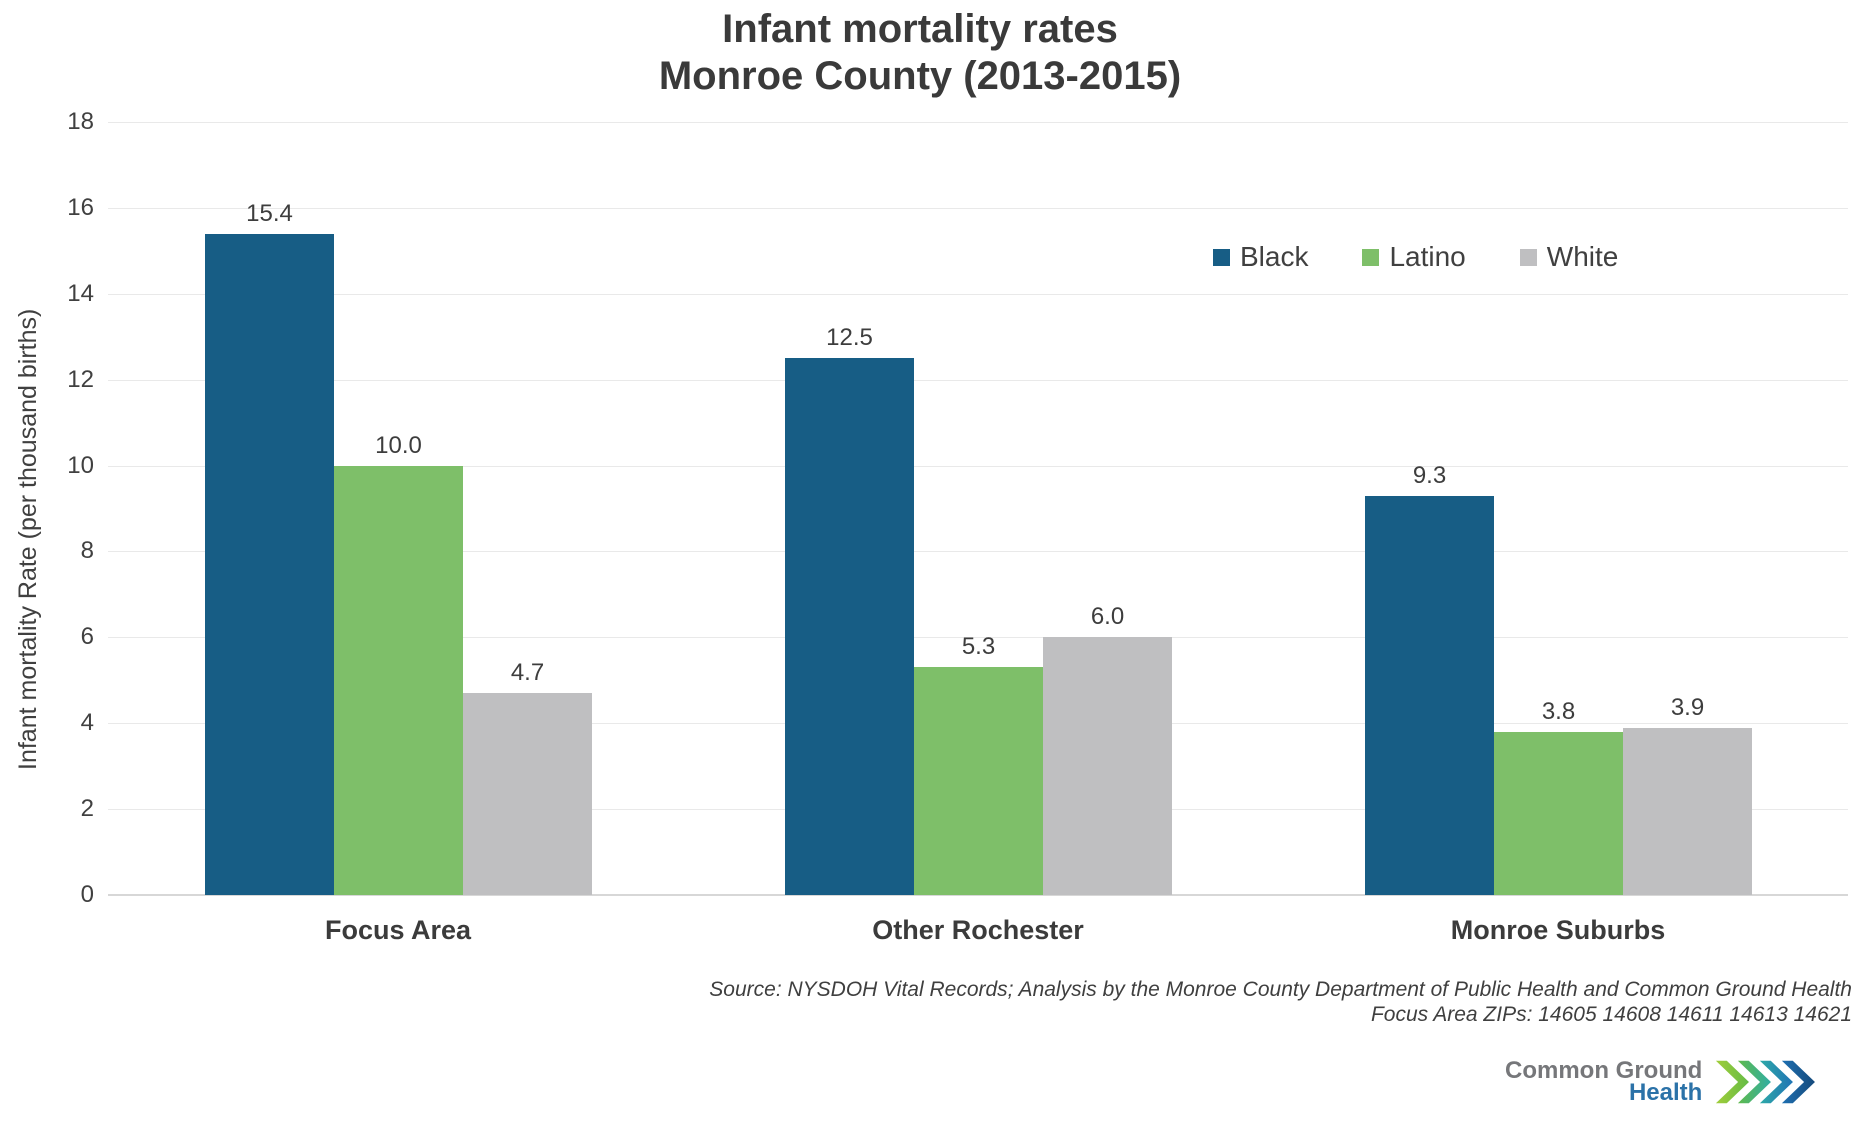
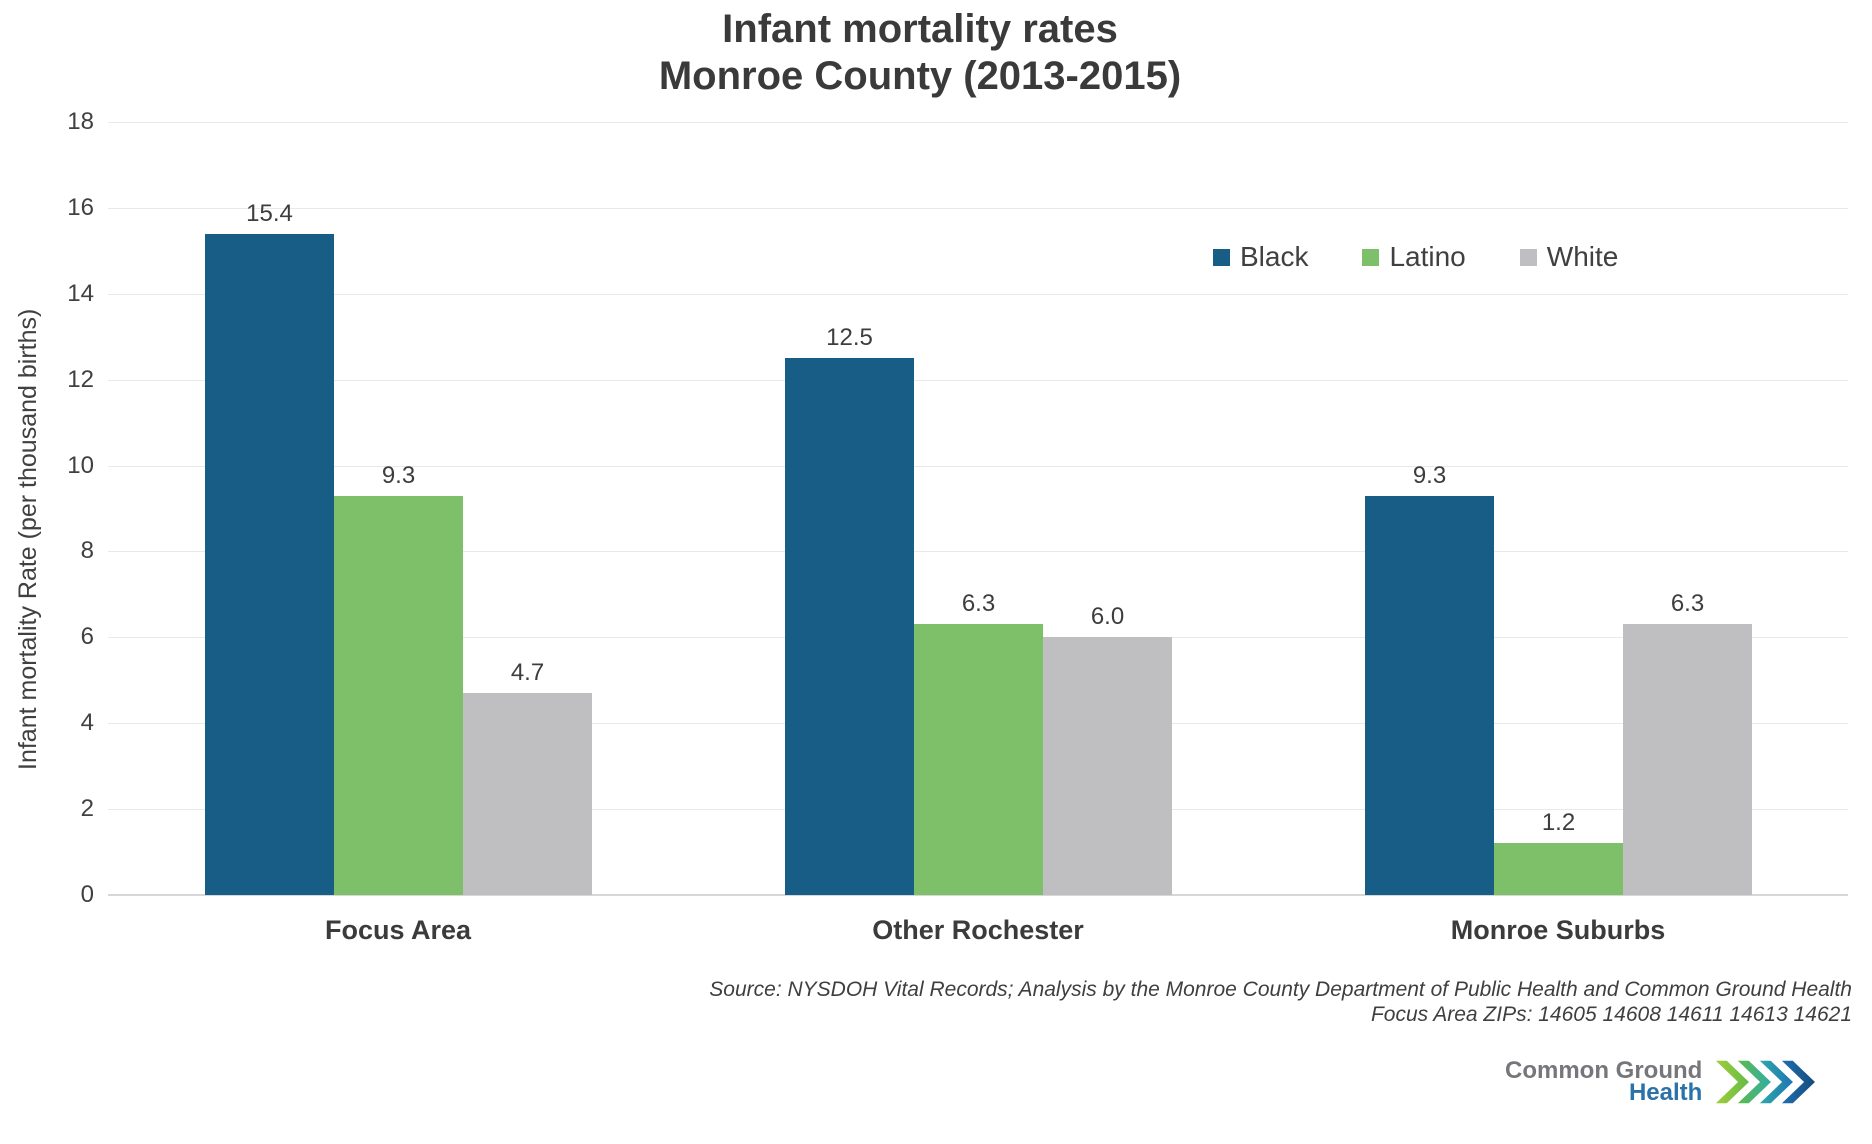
Latino/Focus Area: 10.0 -> 9.3
Latino/Other Rochester: 5.3 -> 6.3
Latino/Monroe Suburbs: 3.8 -> 1.2
White/Monroe Suburbs: 3.9 -> 6.3
